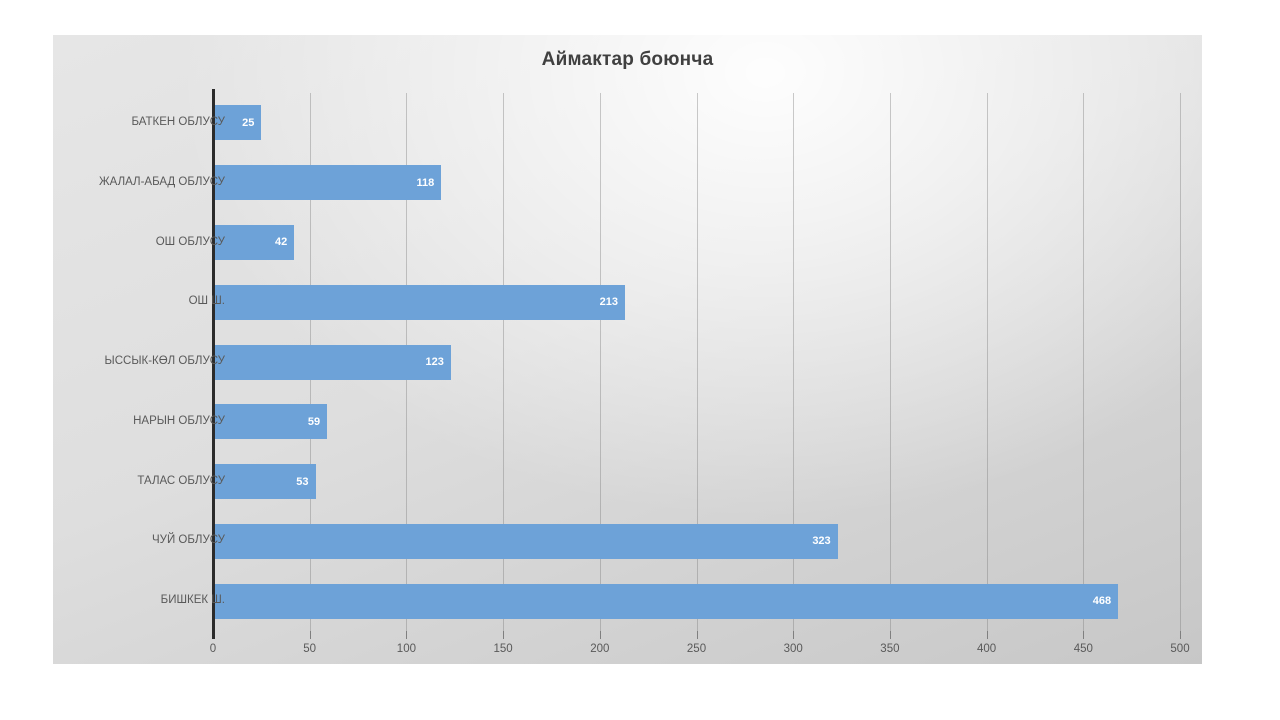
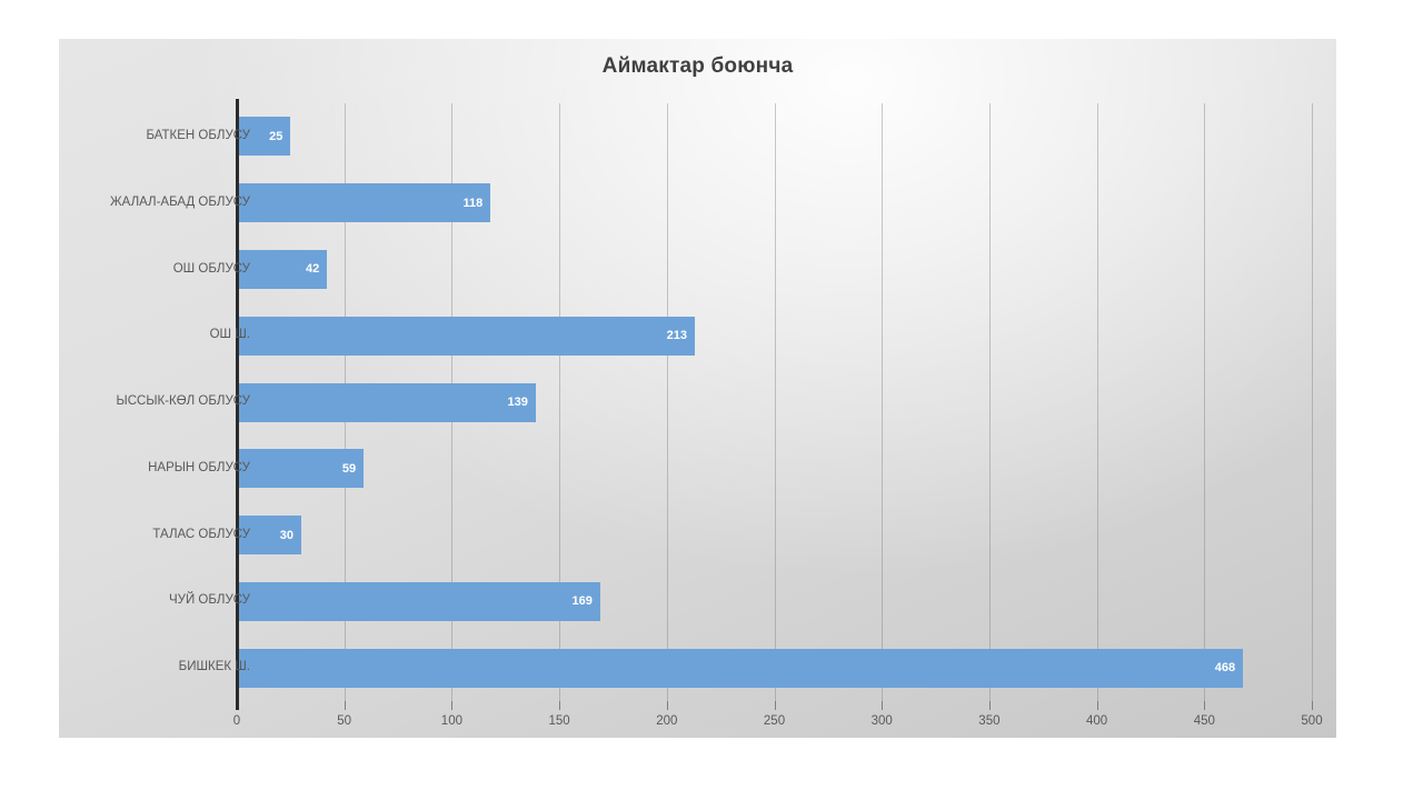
ЫССЫК-КӨЛ ОБЛУСУ: 123 -> 139
ТАЛАС ОБЛУСУ: 53 -> 30
ЧУЙ ОБЛУСУ: 323 -> 169
